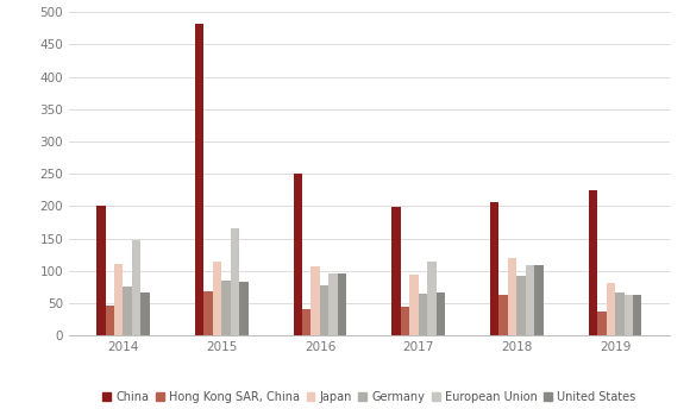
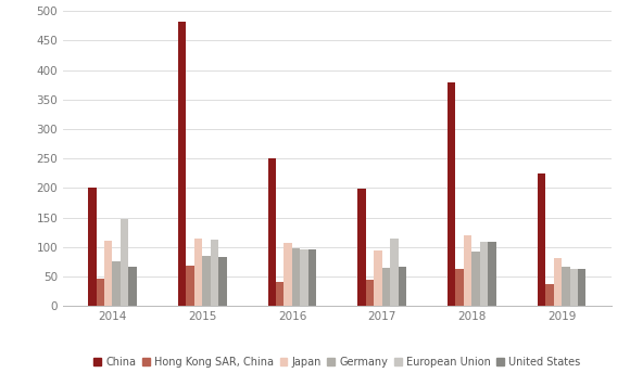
European Union/2015: 165 -> 112
Germany/2016: 77 -> 98
China/2018: 207 -> 380
